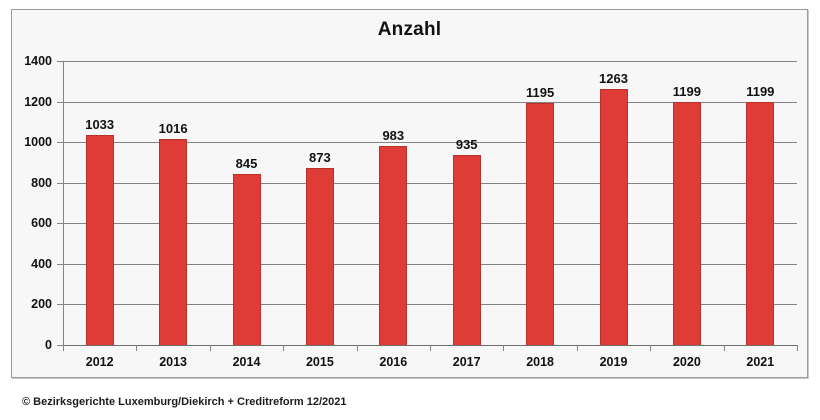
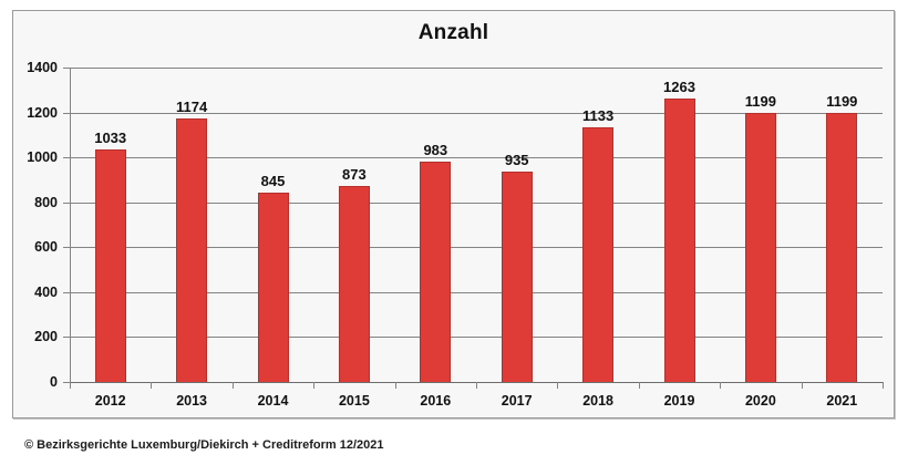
2013: 1016 -> 1174
2018: 1195 -> 1133
